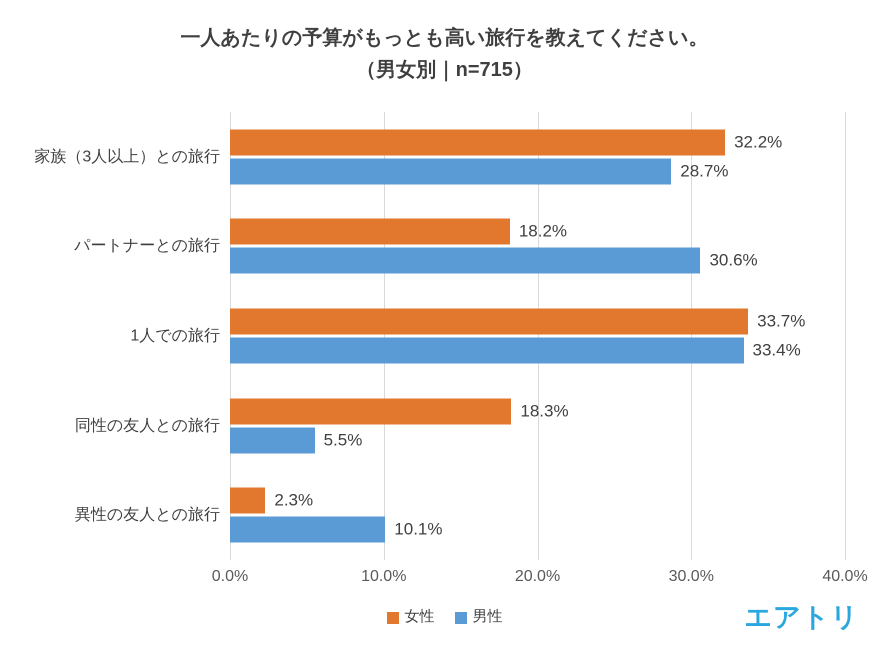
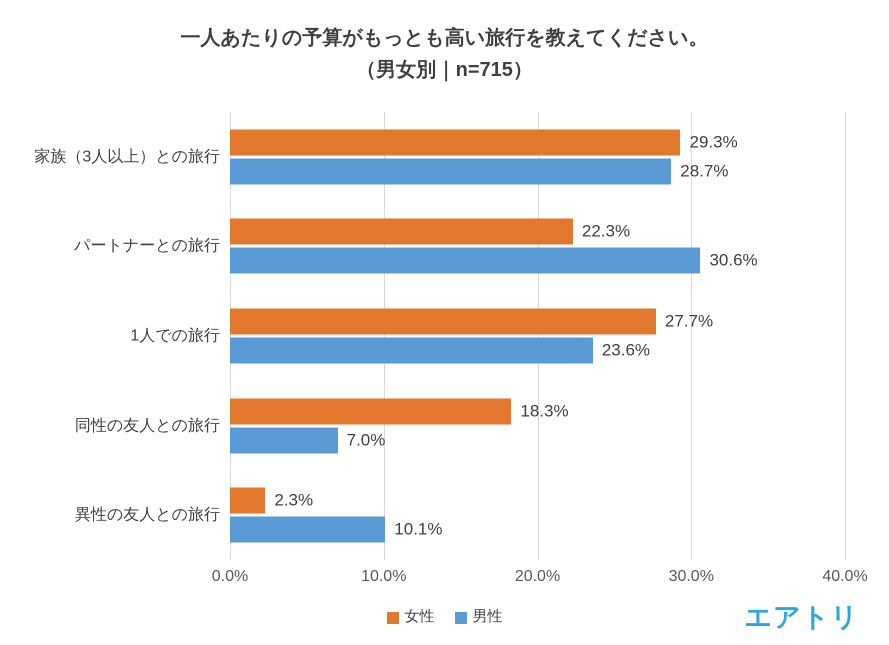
女性/家族（3人以上）との旅行: 32.2% -> 29.3%
女性/パートナーとの旅行: 18.2% -> 22.3%
女性/1人での旅行: 33.7% -> 27.7%
男性/1人での旅行: 33.4% -> 23.6%
男性/同性の友人との旅行: 5.5% -> 7.0%
